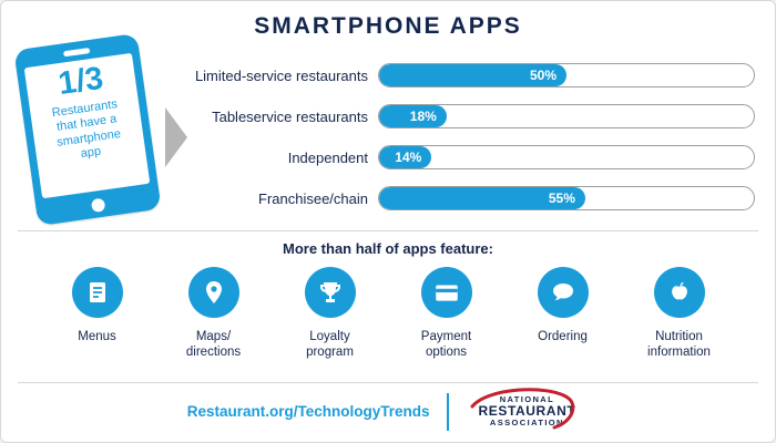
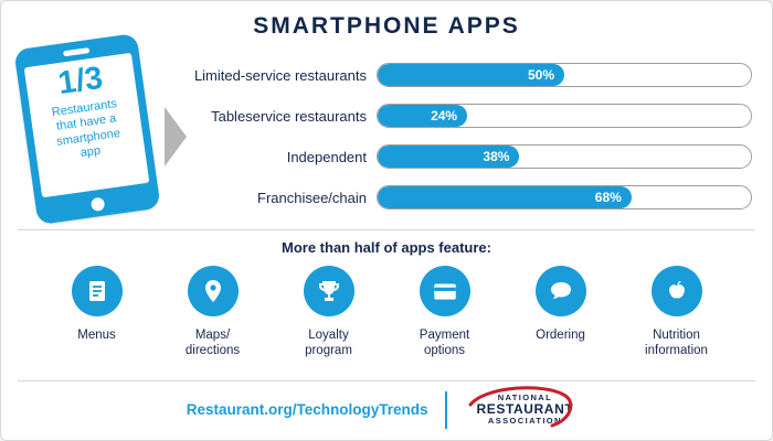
Tableservice restaurants: 18% -> 24%
Independent: 14% -> 38%
Franchisee/chain: 55% -> 68%
